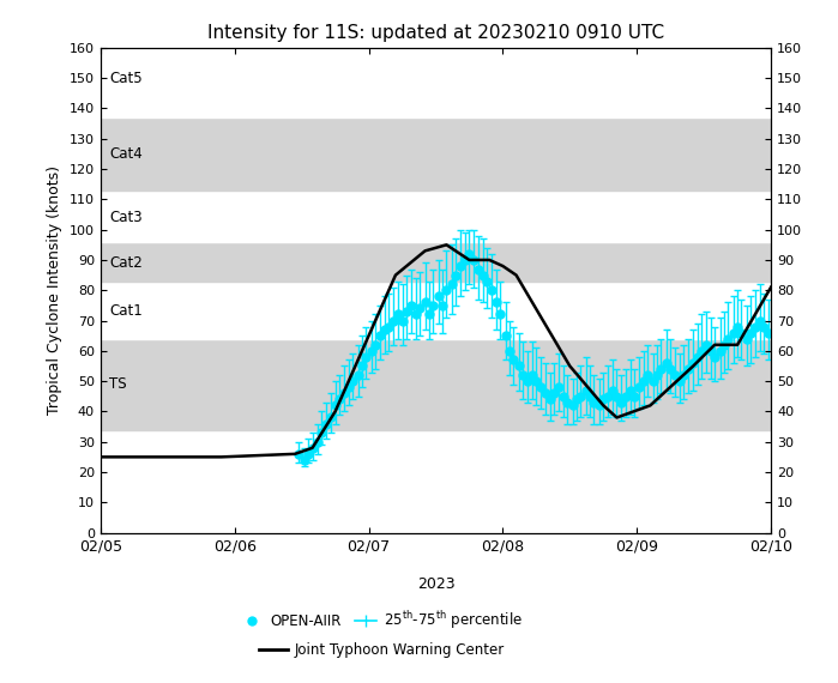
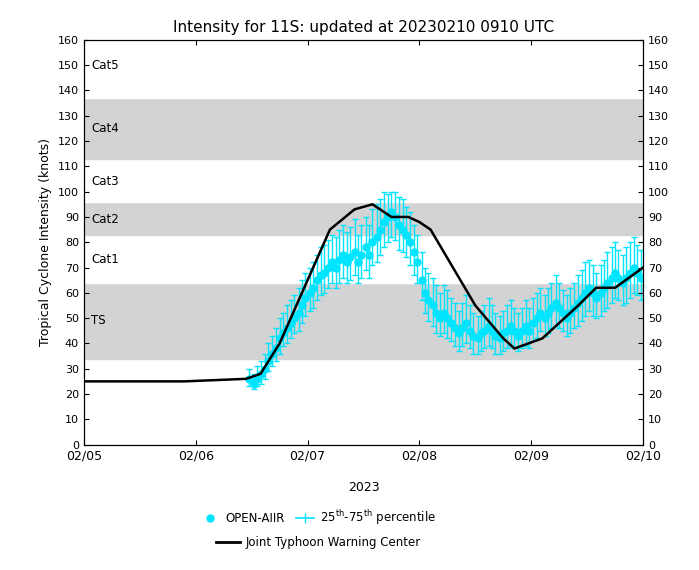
Joint Typhoon Warning Center/02/10: 81 -> 70
